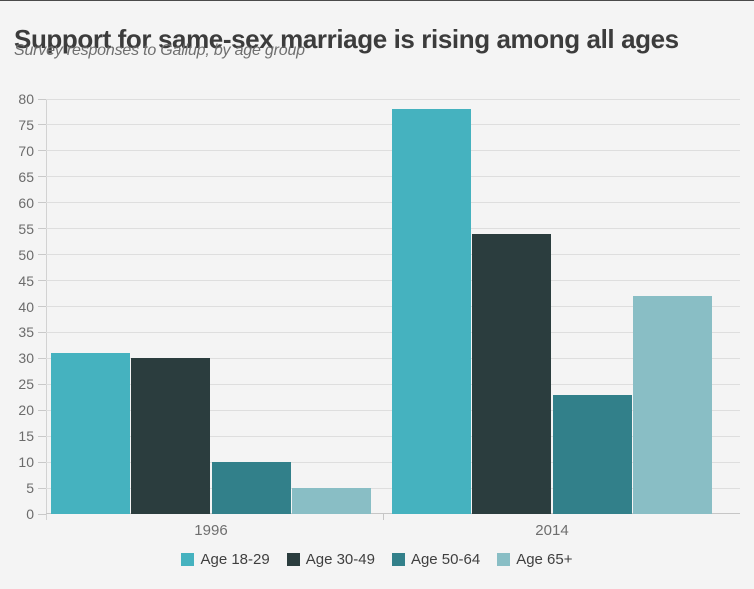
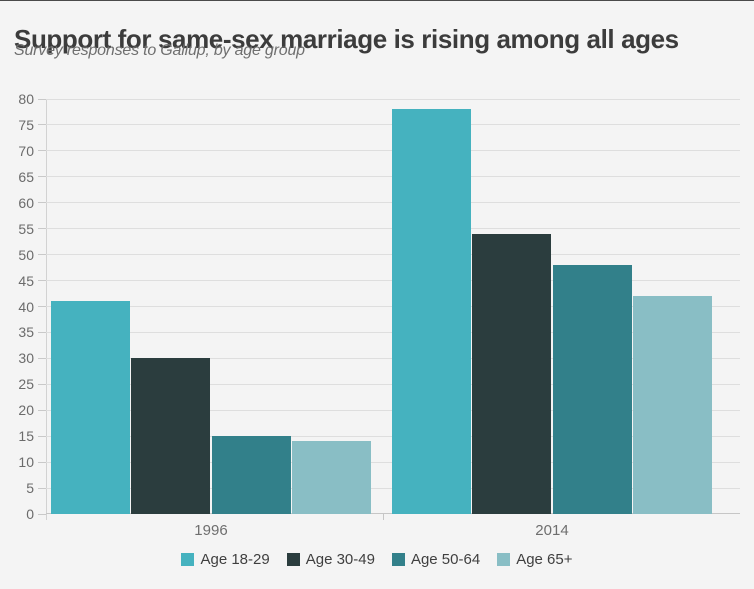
Age 18-29/1996: 31 -> 41
Age 50-64/1996: 10 -> 15
Age 65+/1996: 5 -> 14
Age 50-64/2014: 23 -> 48
